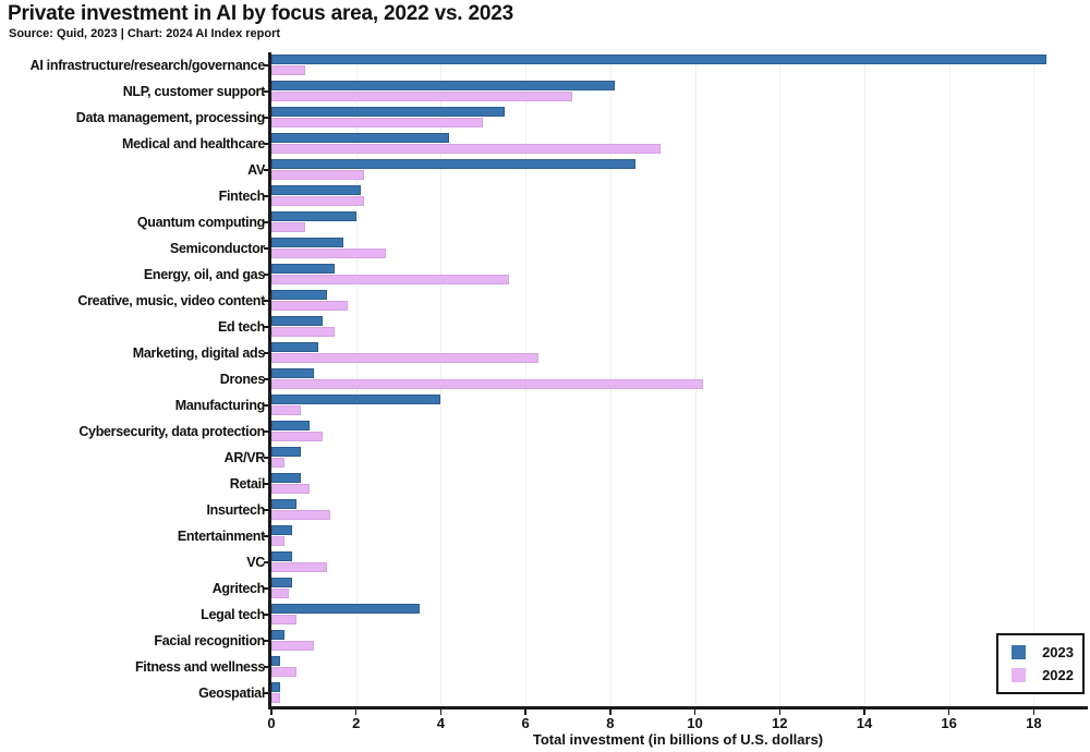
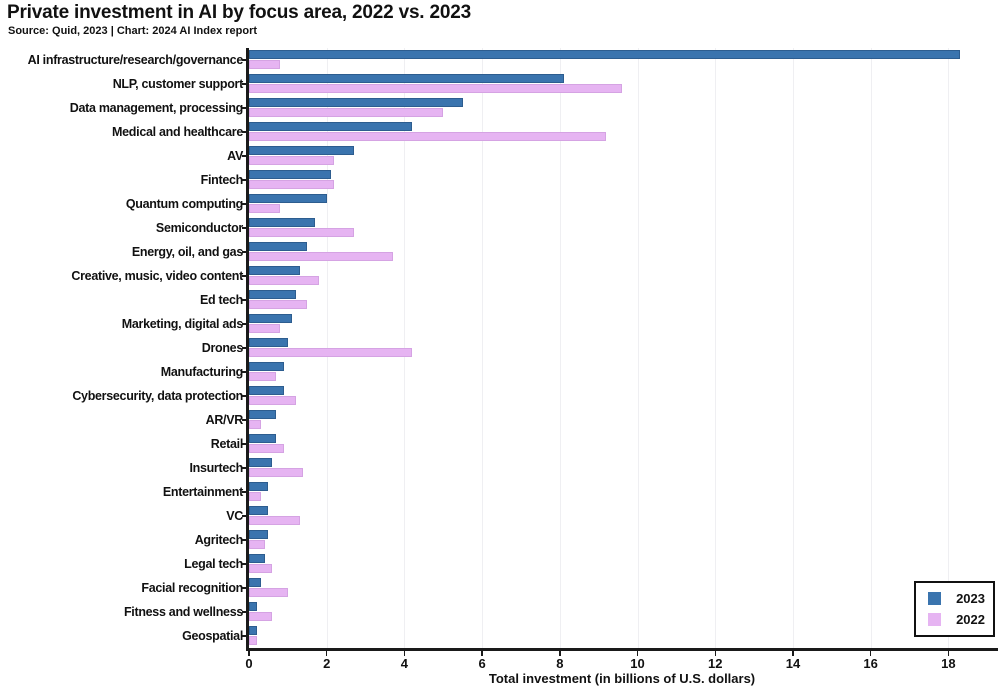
2022/NLP, customer support: 7.1 -> 9.6
2023/AV: 8.6 -> 2.7
2022/Energy, oil, and gas: 5.6 -> 3.7
2022/Marketing, digital ads: 6.3 -> 0.8
2022/Drones: 10.2 -> 4.2
2023/Manufacturing: 4.0 -> 0.9
2023/Legal tech: 3.5 -> 0.4
